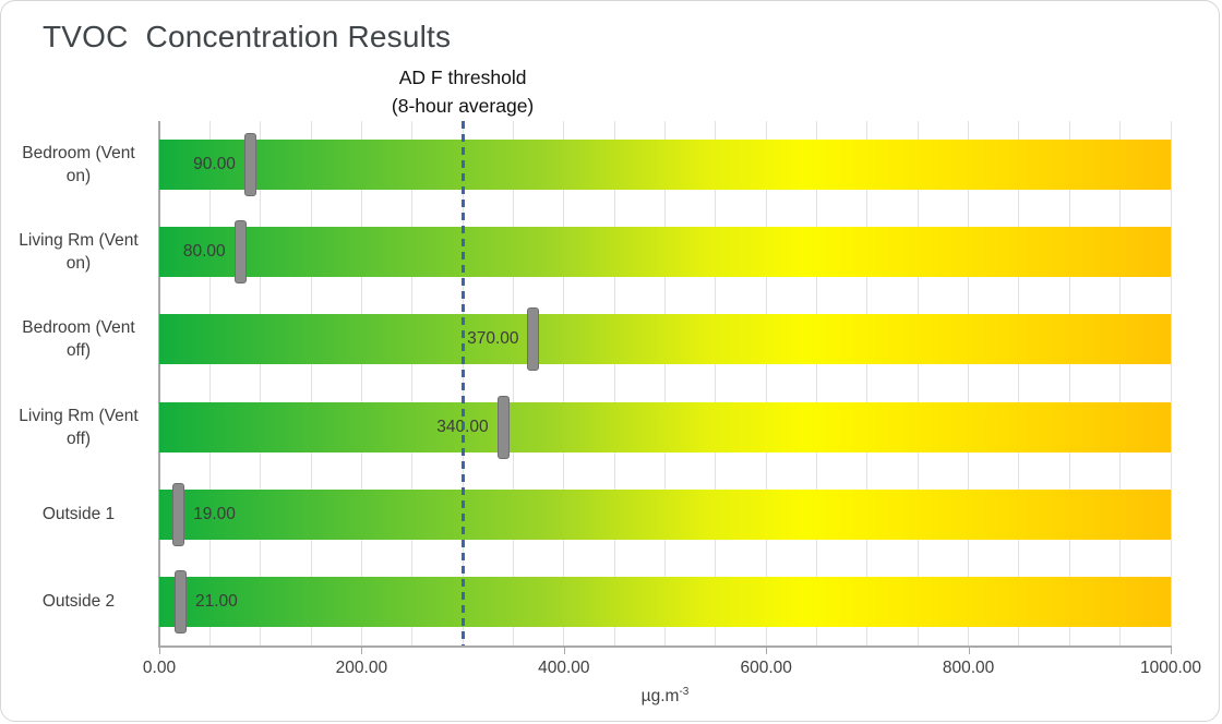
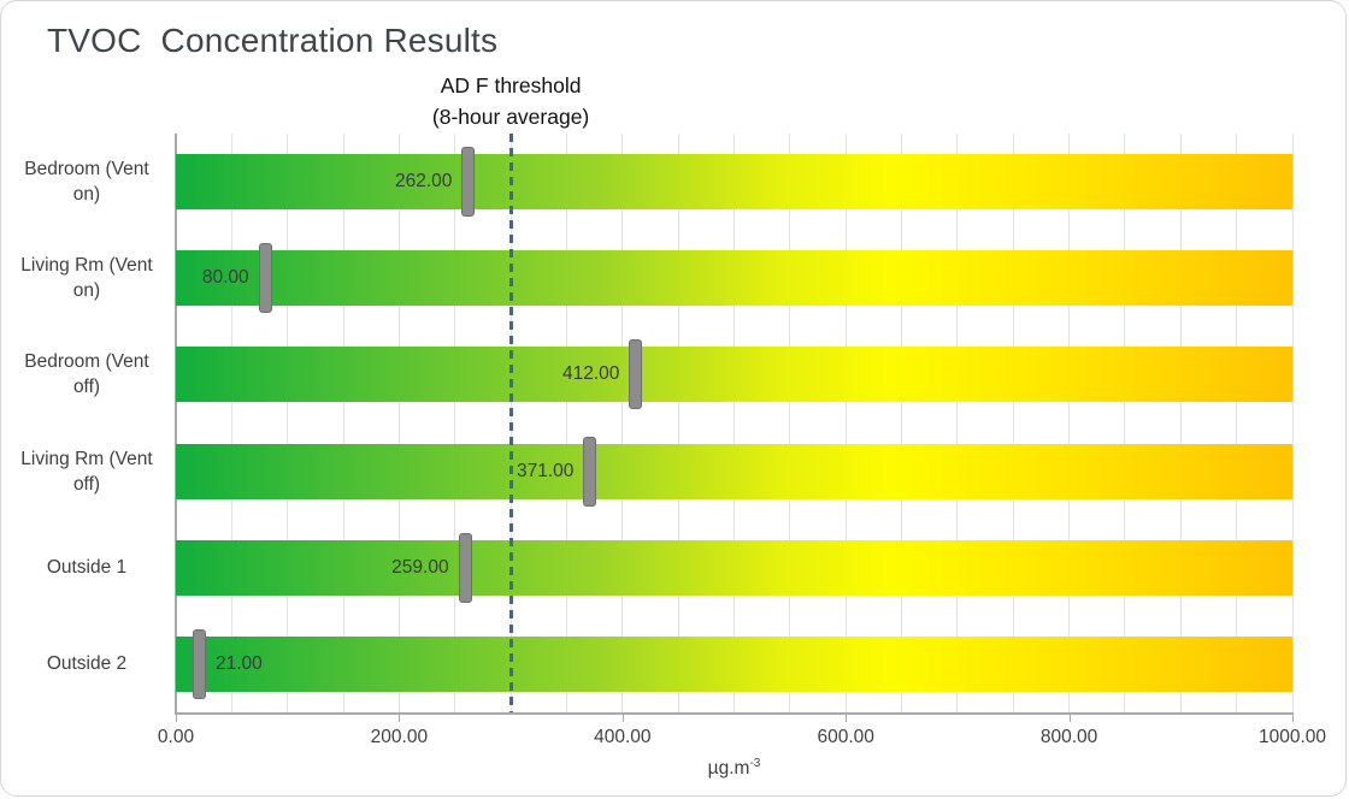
Bedroom (Vent on): 90.00 -> 262.00
Bedroom (Vent off): 370.00 -> 412.00
Living Rm (Vent off): 340.00 -> 371.00
Outside 1: 19.00 -> 259.00
